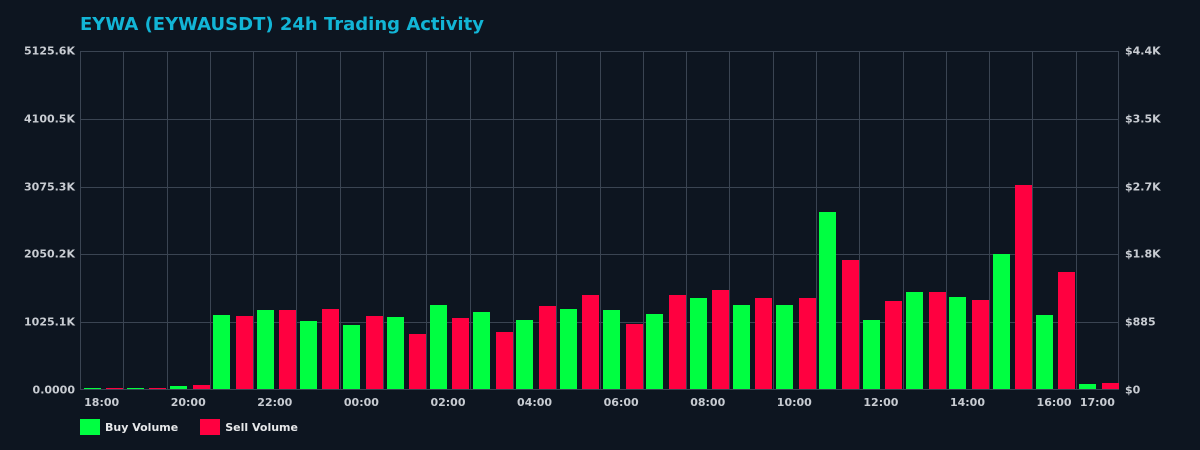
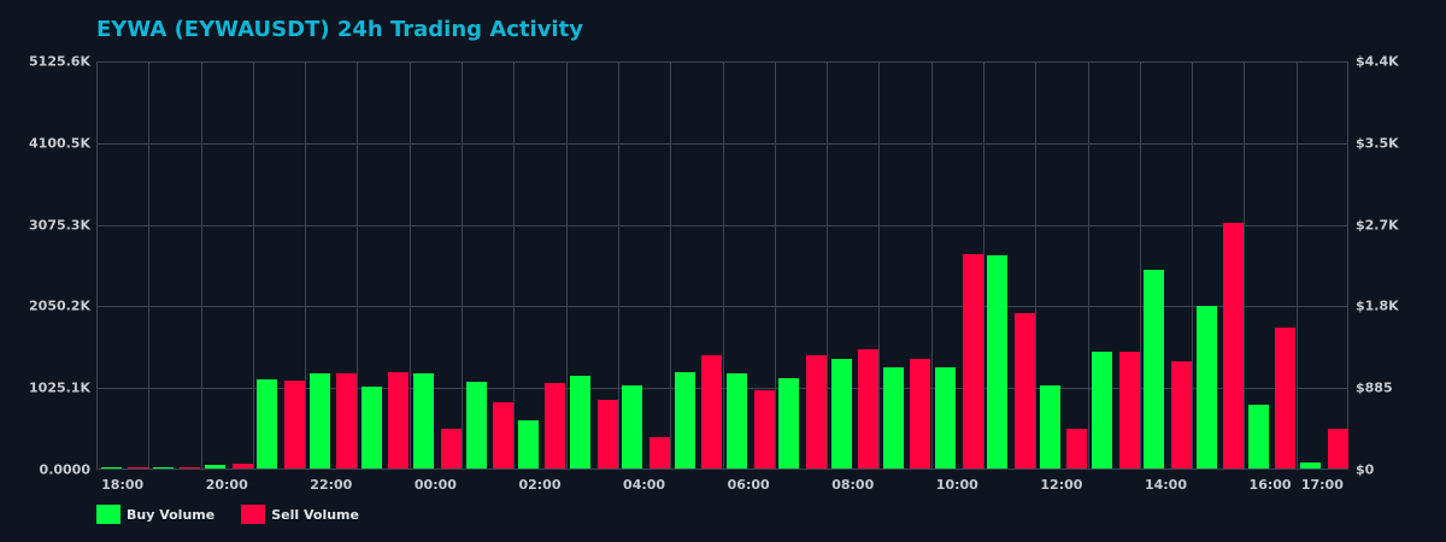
Buy Volume/00:00: 1000K -> 1200K
Sell Volume/00:00: 1100K -> 500K
Buy Volume/02:00: 1300K -> 600K
Sell Volume/04:00: 1300K -> 400K
Sell Volume/10:00: 1400K -> 2700K
Sell Volume/12:00: 1300K -> 500K
Buy Volume/14:00: 1400K -> 2500K
Buy Volume/16:00: 1100K -> 800K
Sell Volume/17:00: 100K -> 500K
